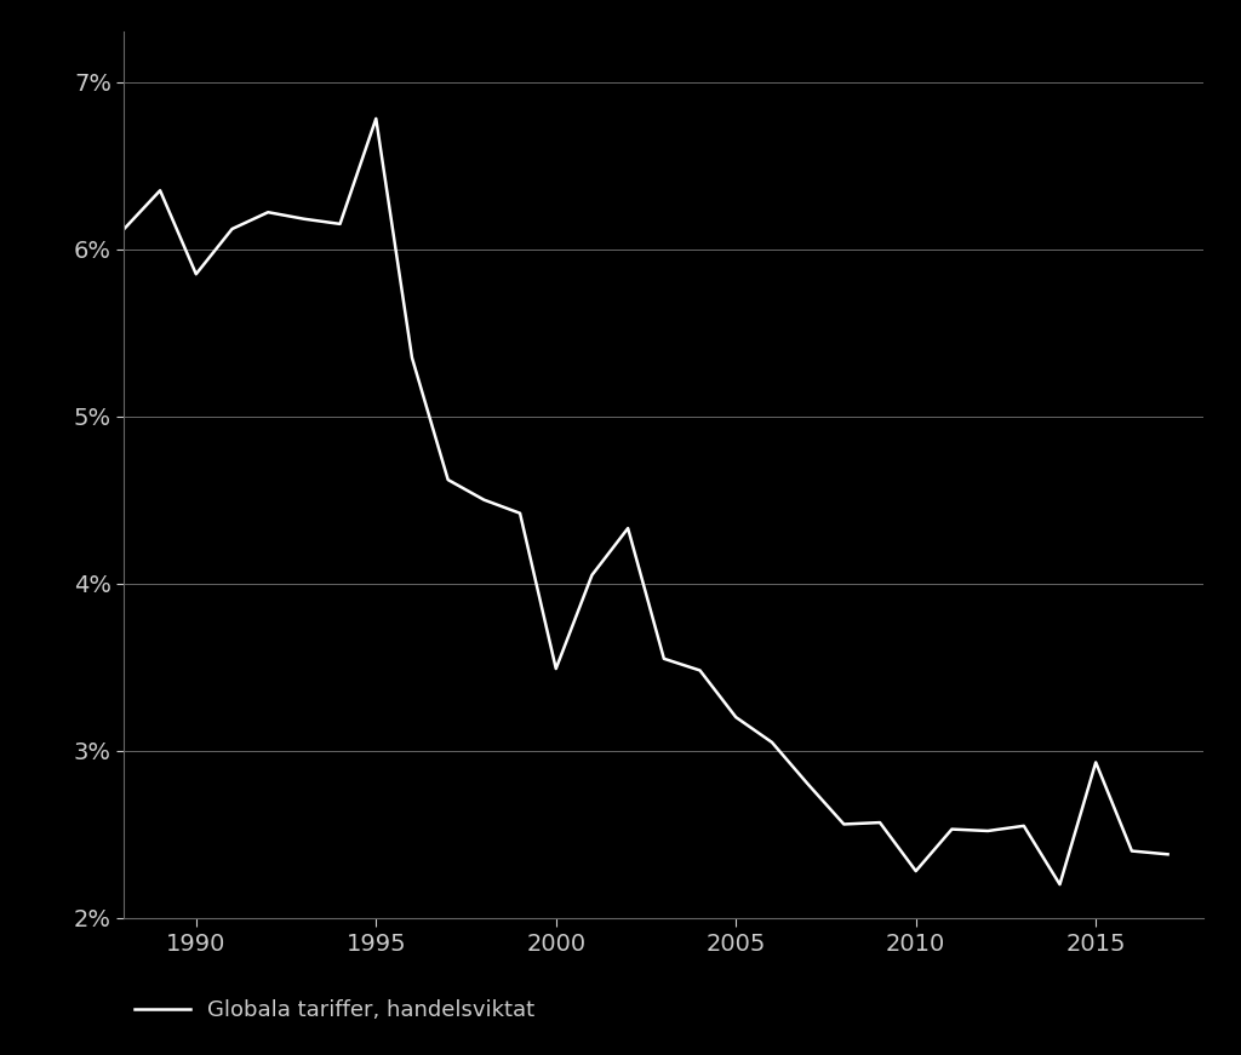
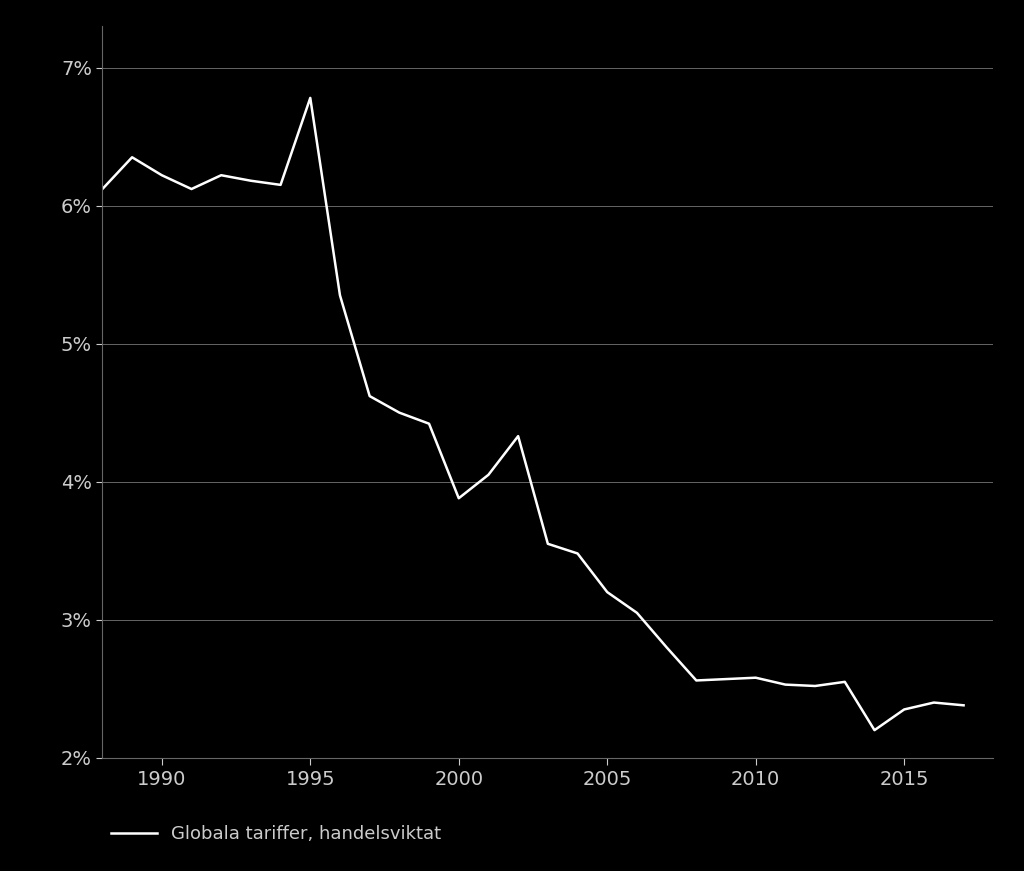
1990: 5.85% -> 6.22%
2000: 3.49% -> 3.88%
2010: 2.28% -> 2.58%
2015: 2.93% -> 2.35%
